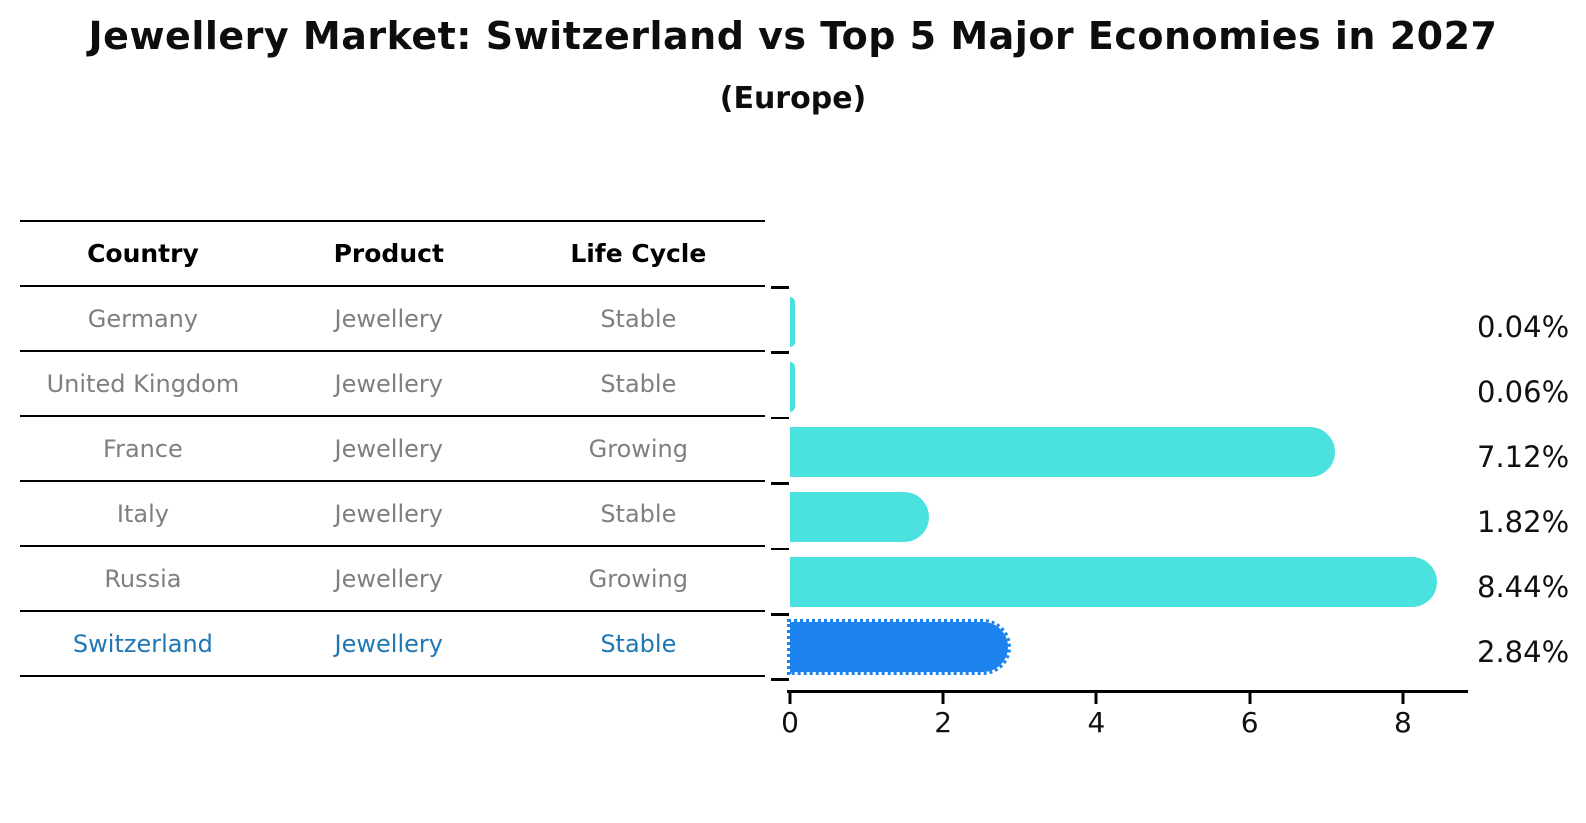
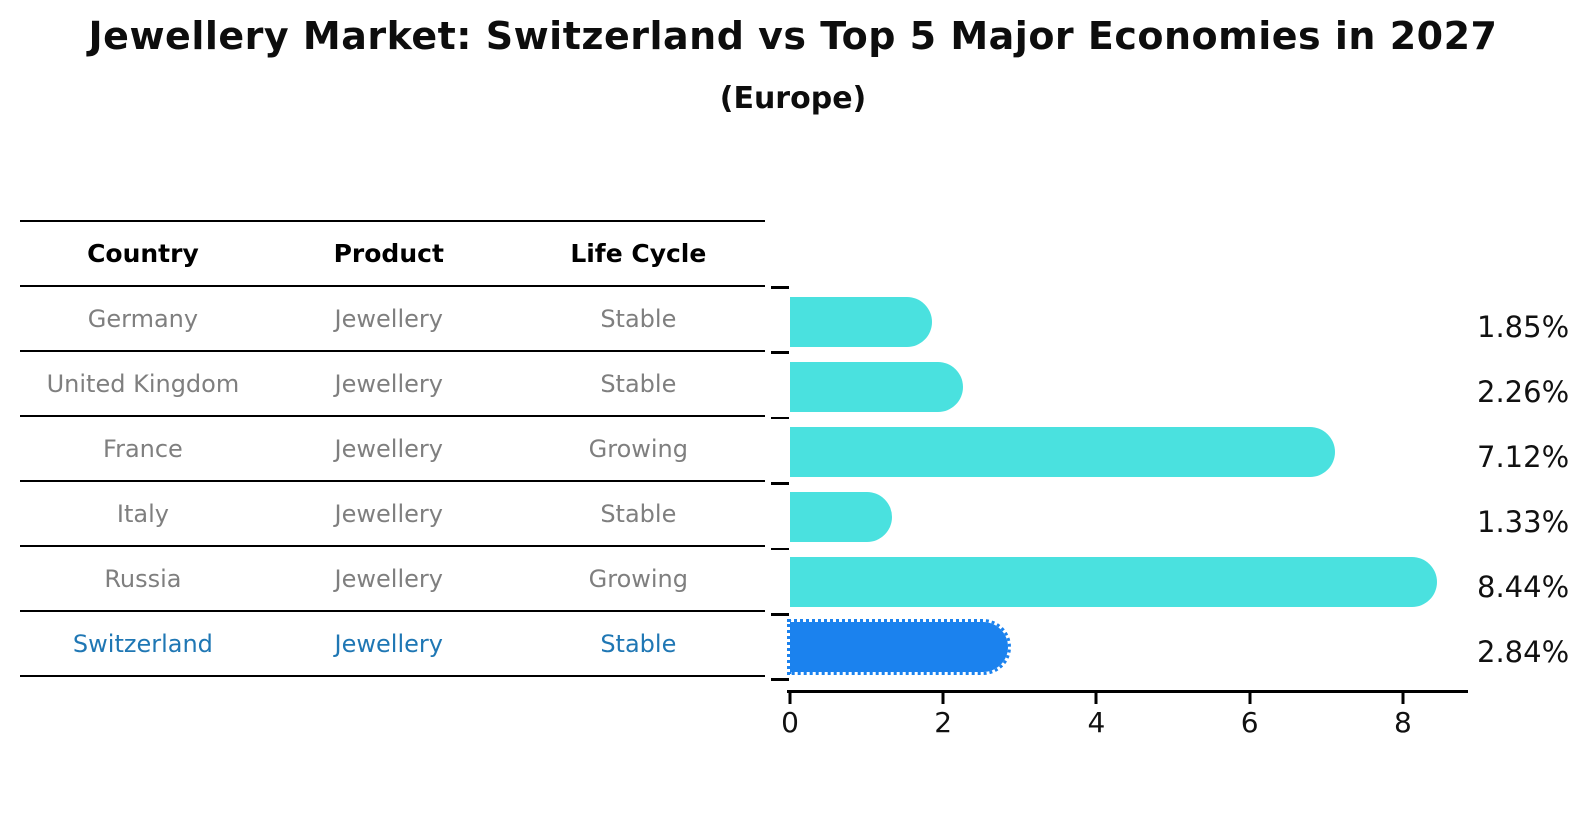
Germany: 0.04% -> 1.85%
United Kingdom: 0.06% -> 2.26%
Italy: 1.82% -> 1.33%
